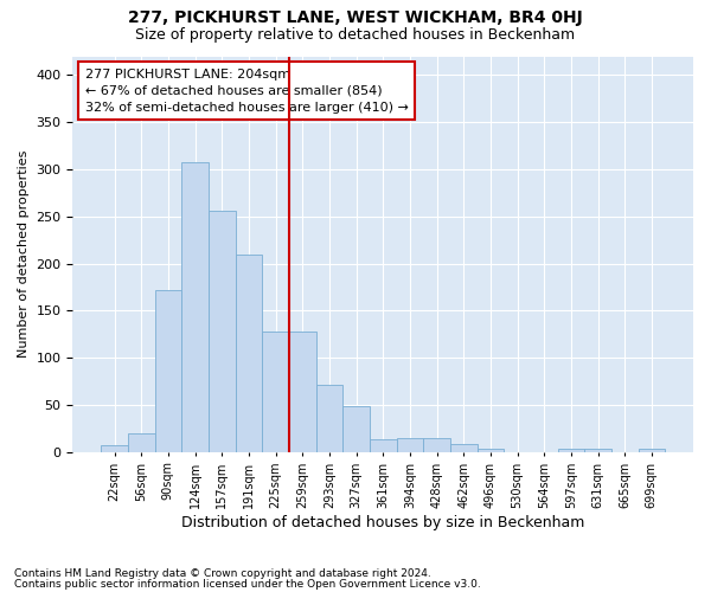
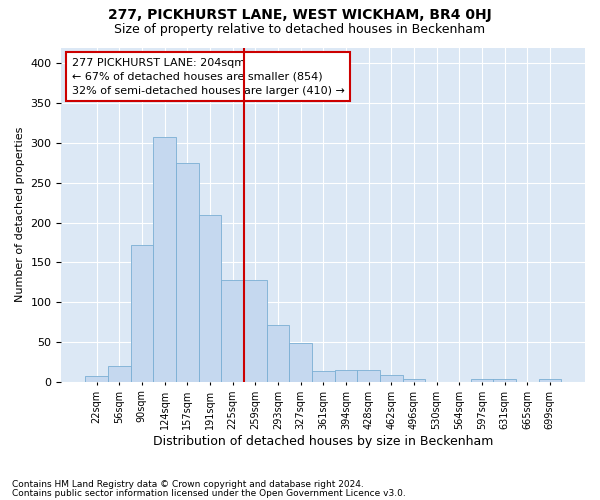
157sqm: 256 -> 275
